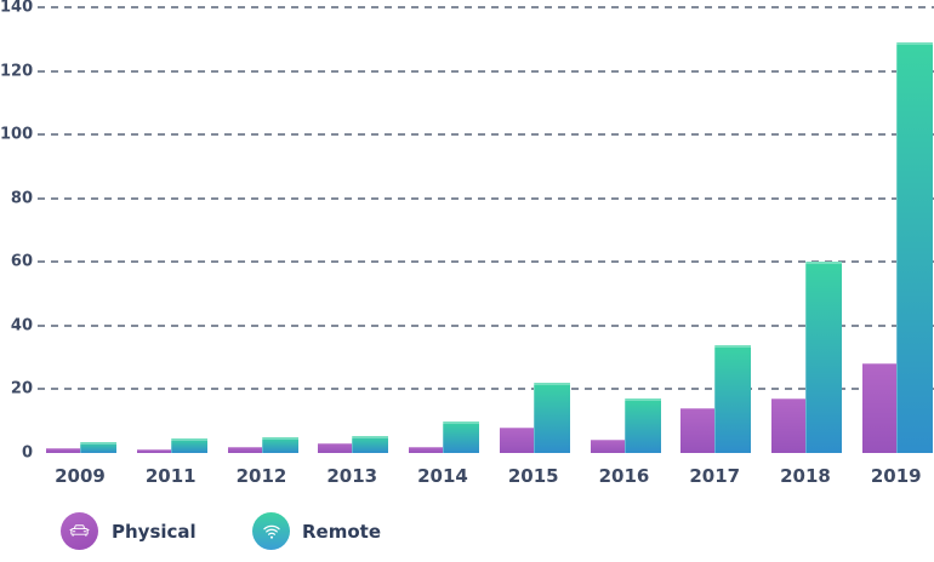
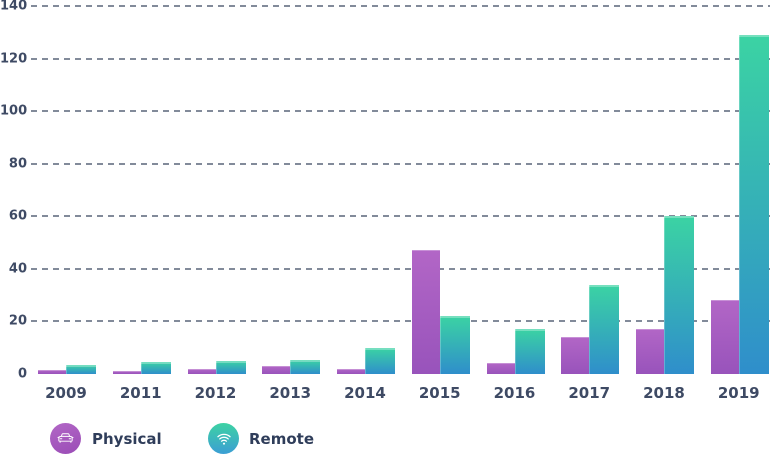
Physical/2015: 8 -> 47
